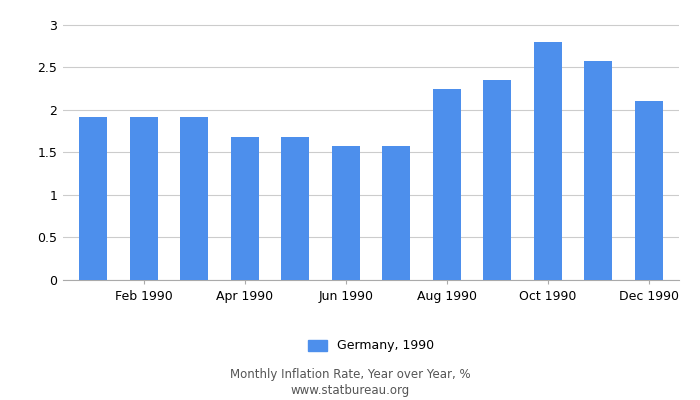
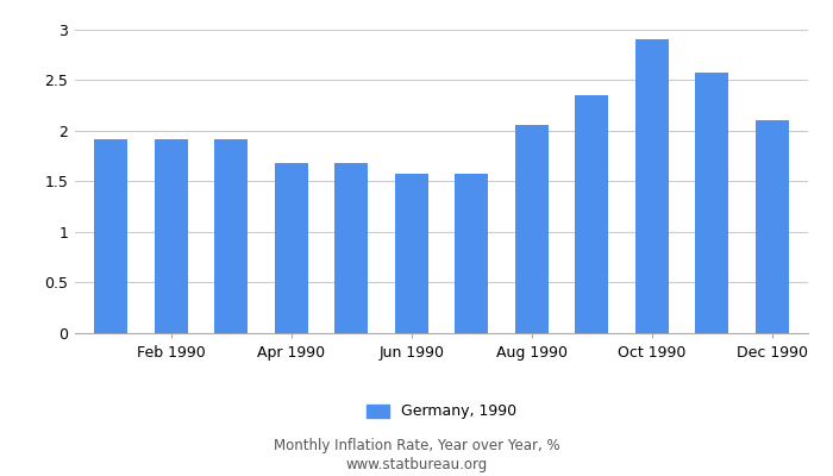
Aug 1990: 2.24 -> 2.06
Oct 1990: 2.80 -> 2.90
